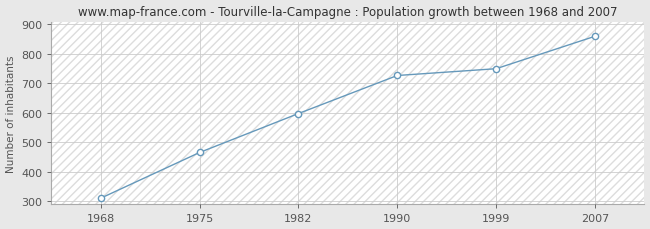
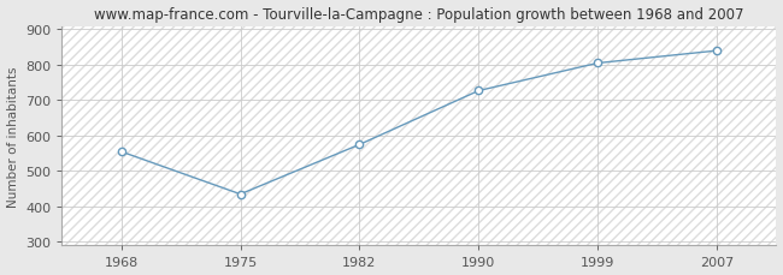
1968: 311 -> 555
1975: 466 -> 435
1982: 598 -> 575
1999: 750 -> 805
2007: 860 -> 840
